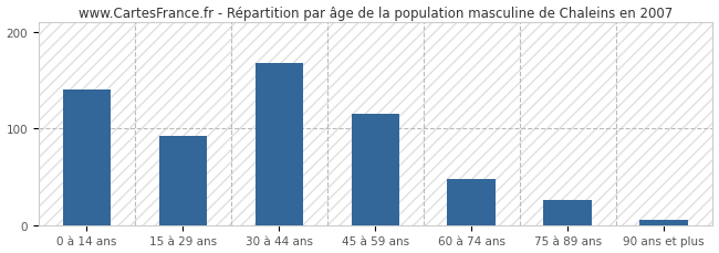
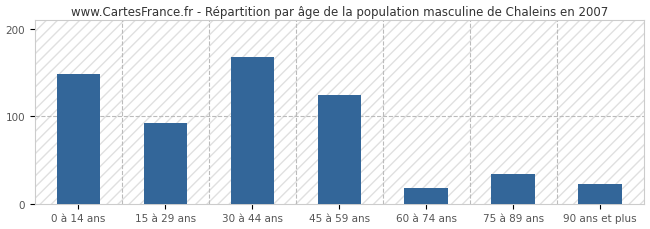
0 à 14 ans: 140 -> 148
45 à 59 ans: 115 -> 124
60 à 74 ans: 48 -> 18
75 à 89 ans: 26 -> 34
90 ans et plus: 5 -> 22
